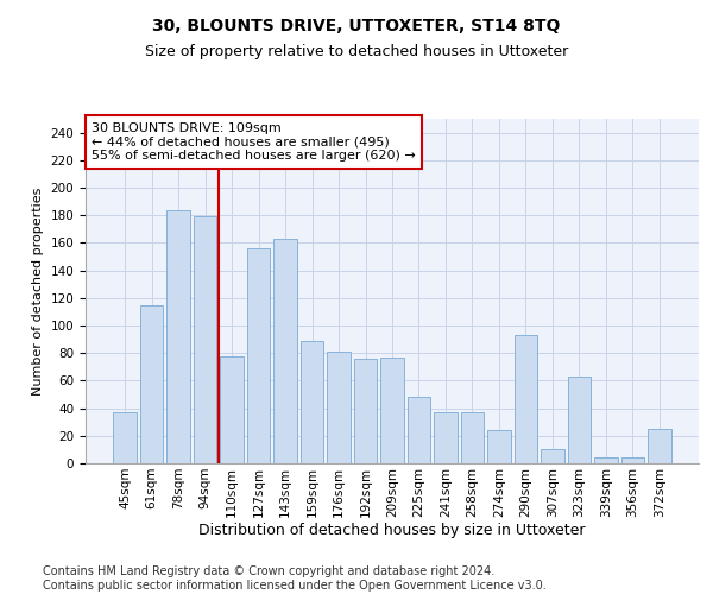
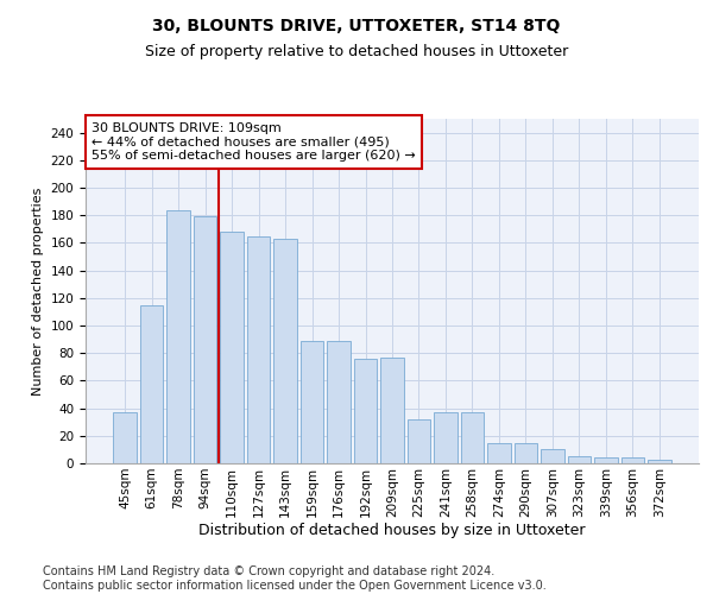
110sqm: 78 -> 168
127sqm: 156 -> 165
176sqm: 81 -> 89
225sqm: 48 -> 32
274sqm: 24 -> 15
290sqm: 93 -> 15
323sqm: 63 -> 5
372sqm: 25 -> 3
